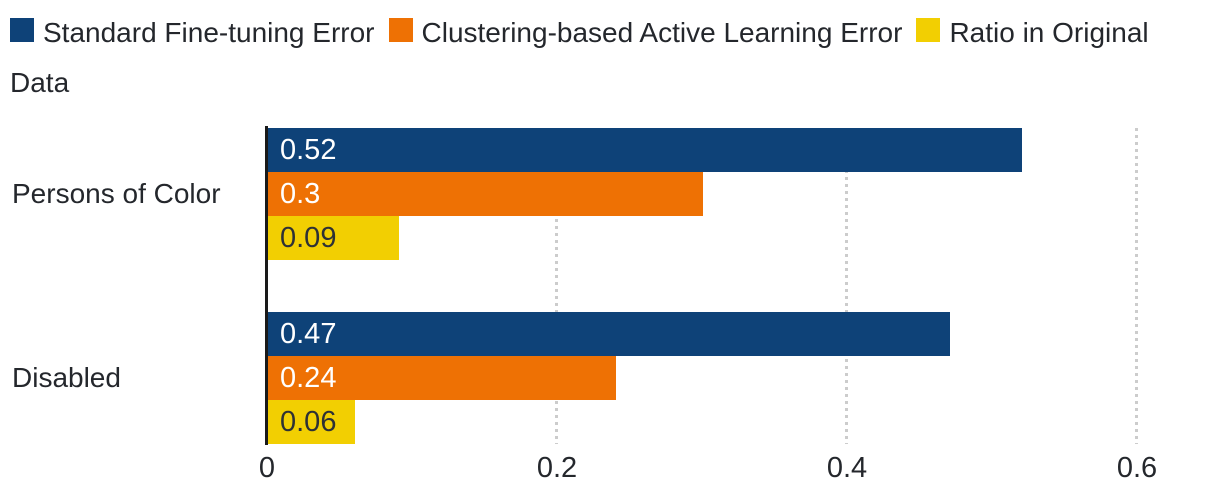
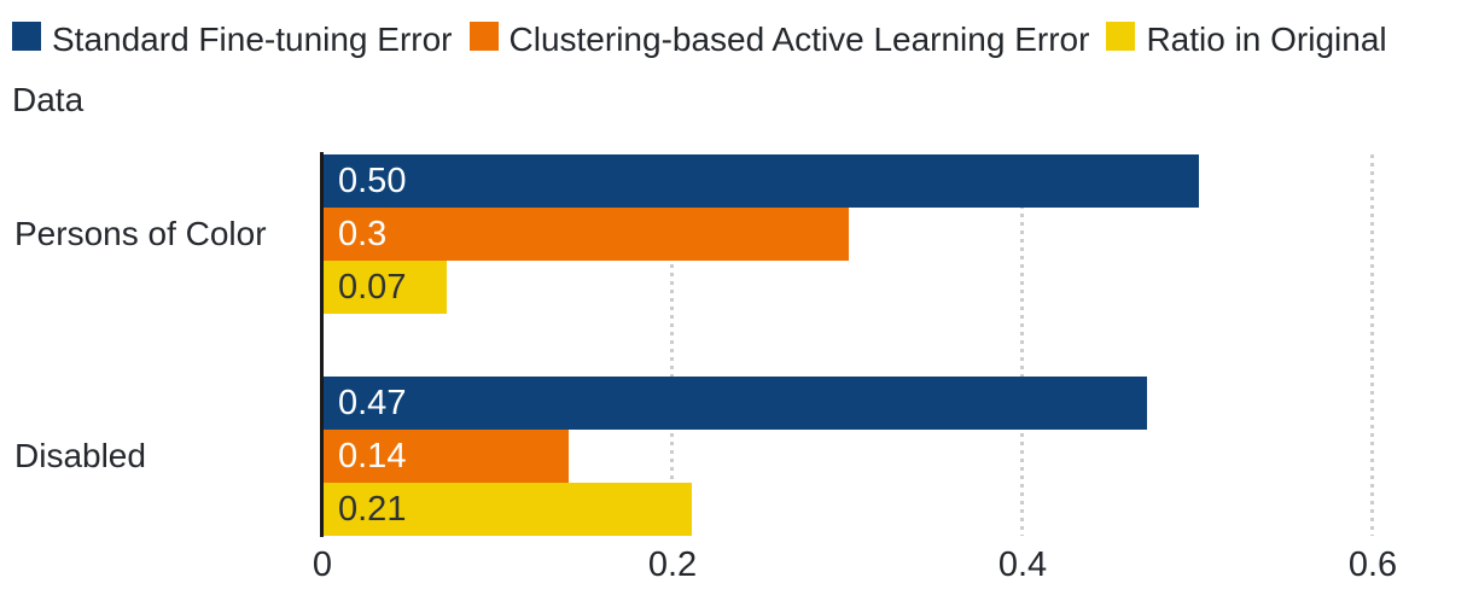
Standard Fine-tuning Error/Persons of Color: 0.52 -> 0.50
Ratio in Original Data/Persons of Color: 0.09 -> 0.07
Clustering-based Active Learning Error/Disabled: 0.24 -> 0.14
Ratio in Original Data/Disabled: 0.06 -> 0.21
